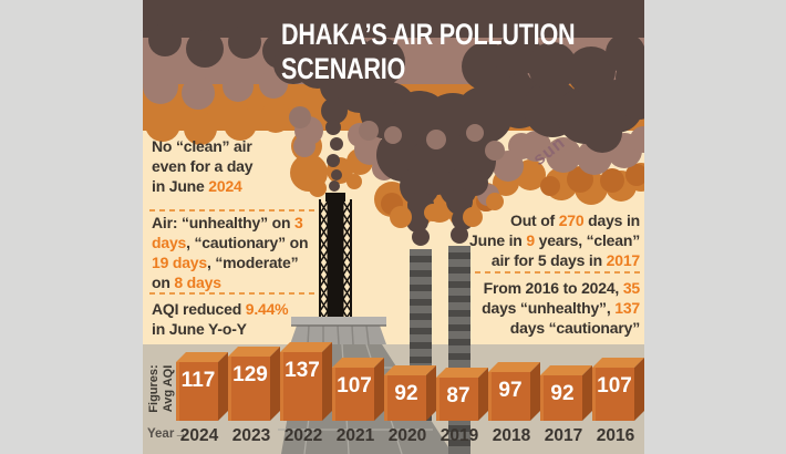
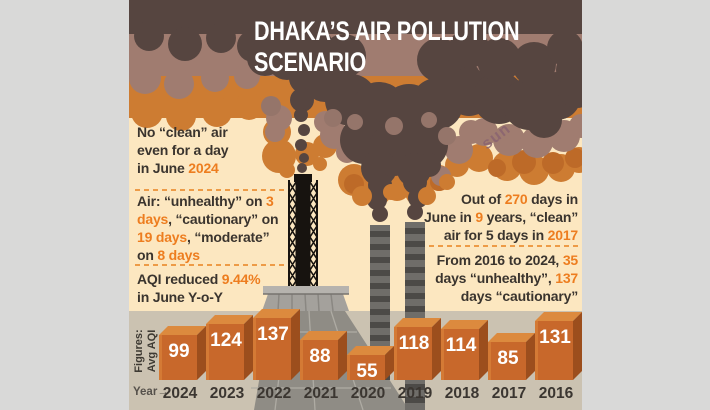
2024: 117 -> 99
2023: 129 -> 124
2021: 107 -> 88
2020: 92 -> 55
2019: 87 -> 118
2018: 97 -> 114
2017: 92 -> 85
2016: 107 -> 131
